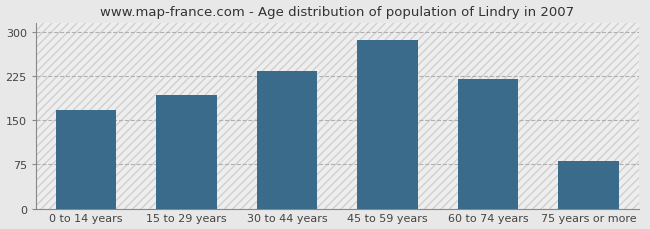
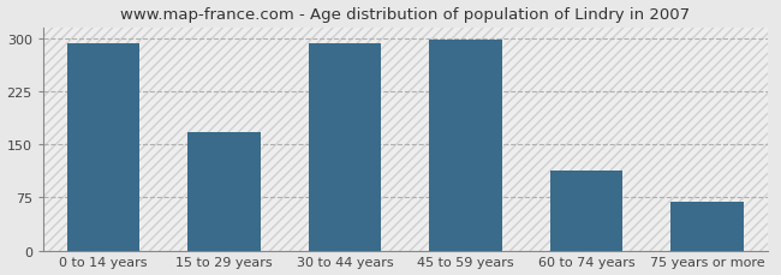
0 to 14 years: 168 -> 293
15 to 29 years: 192 -> 168
30 to 44 years: 234 -> 292
45 to 59 years: 286 -> 298
60 to 74 years: 220 -> 113
75 years or more: 80 -> 68
